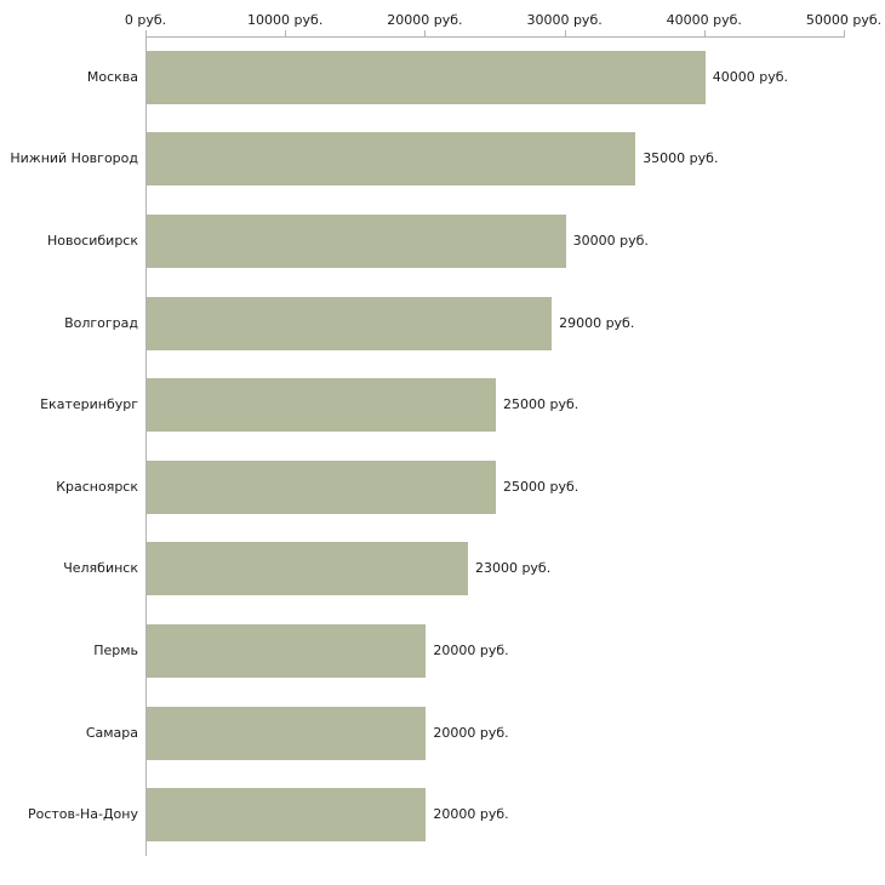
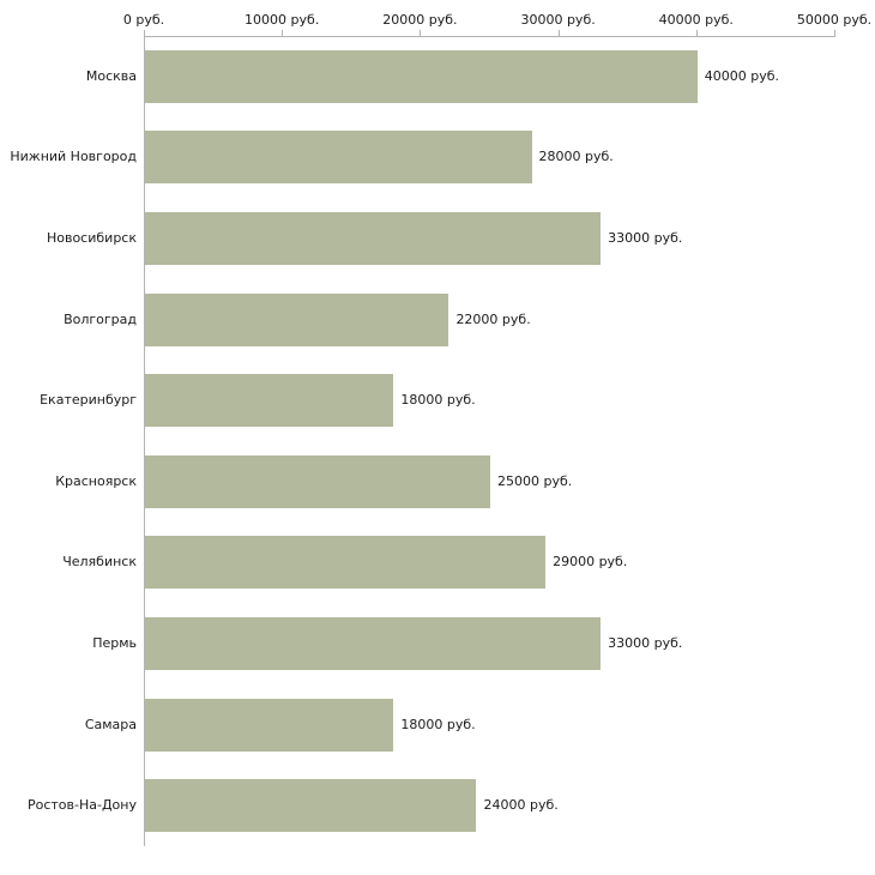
Нижний Новгород: 35000 -> 28000
Новосибирск: 30000 -> 33000
Волгоград: 29000 -> 22000
Екатеринбург: 25000 -> 18000
Челябинск: 23000 -> 29000
Пермь: 20000 -> 33000
Самара: 20000 -> 18000
Ростов-На-Дону: 20000 -> 24000
